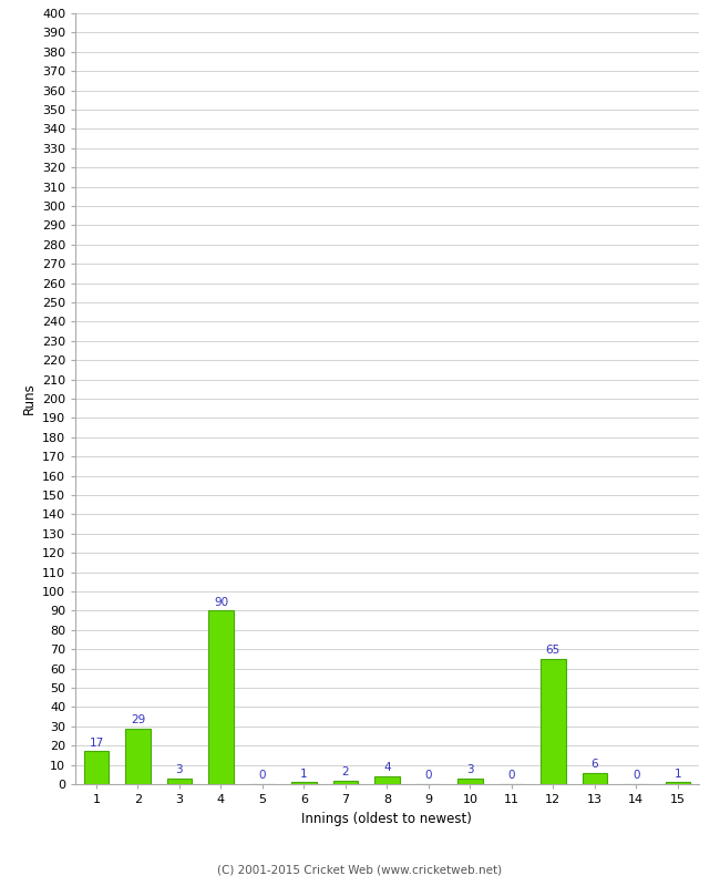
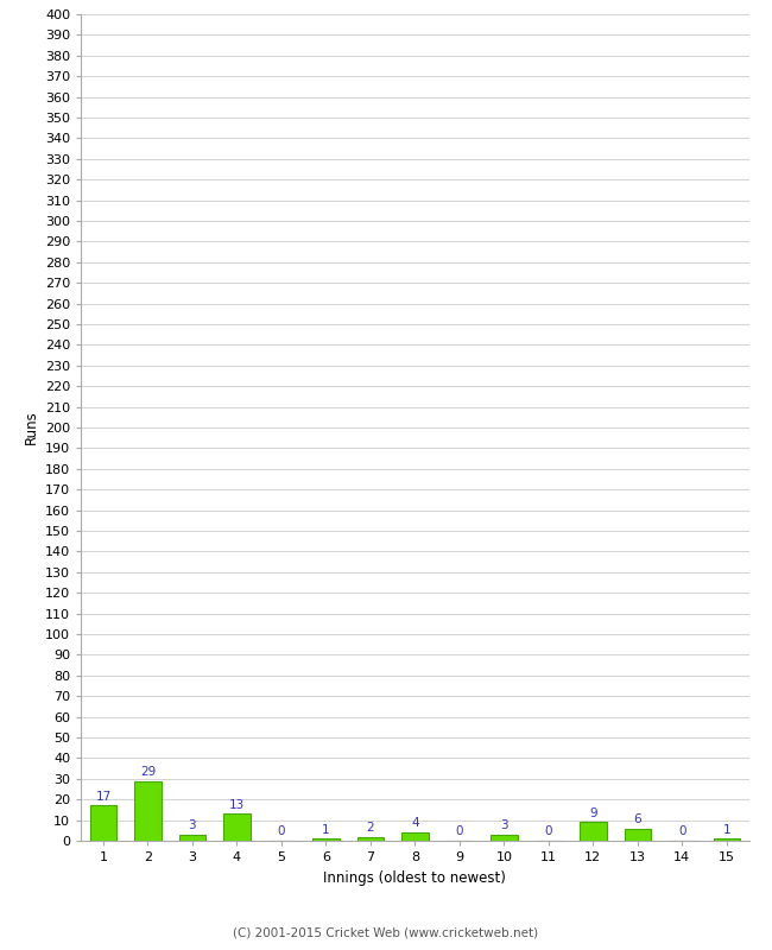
4: 90 -> 13
12: 65 -> 9
